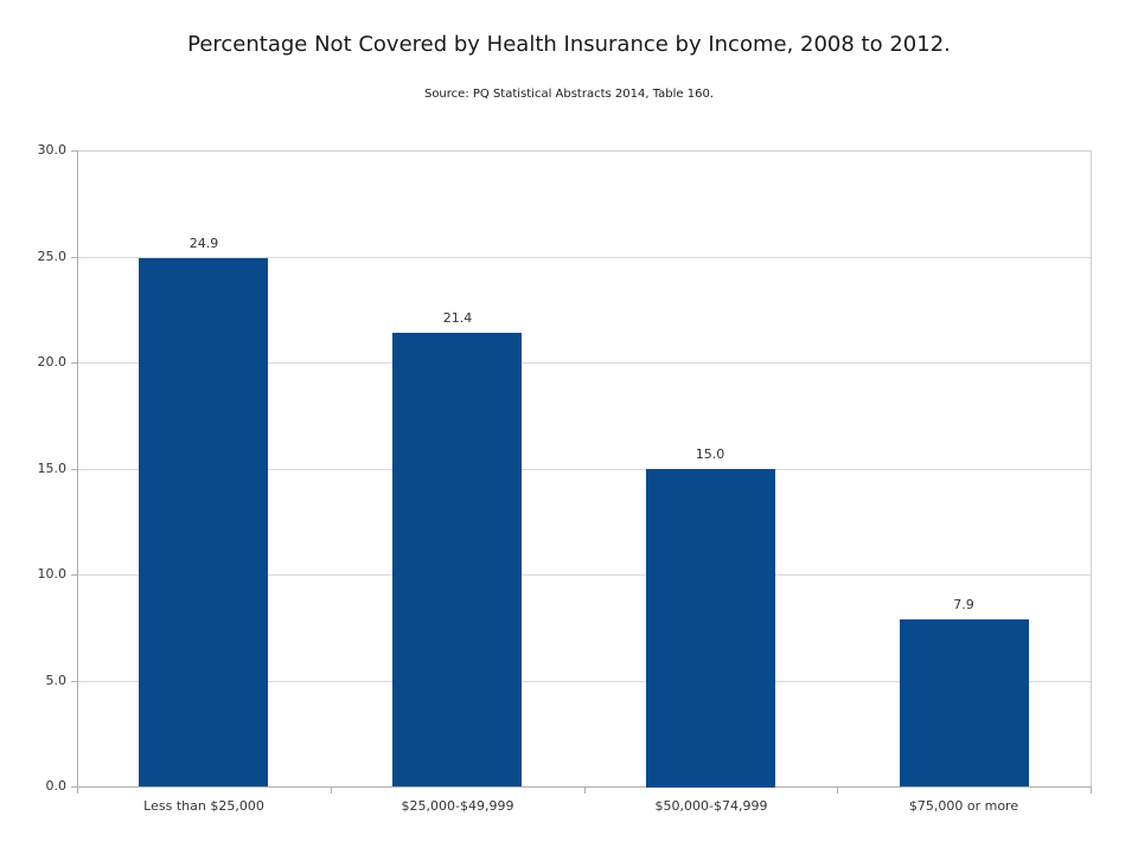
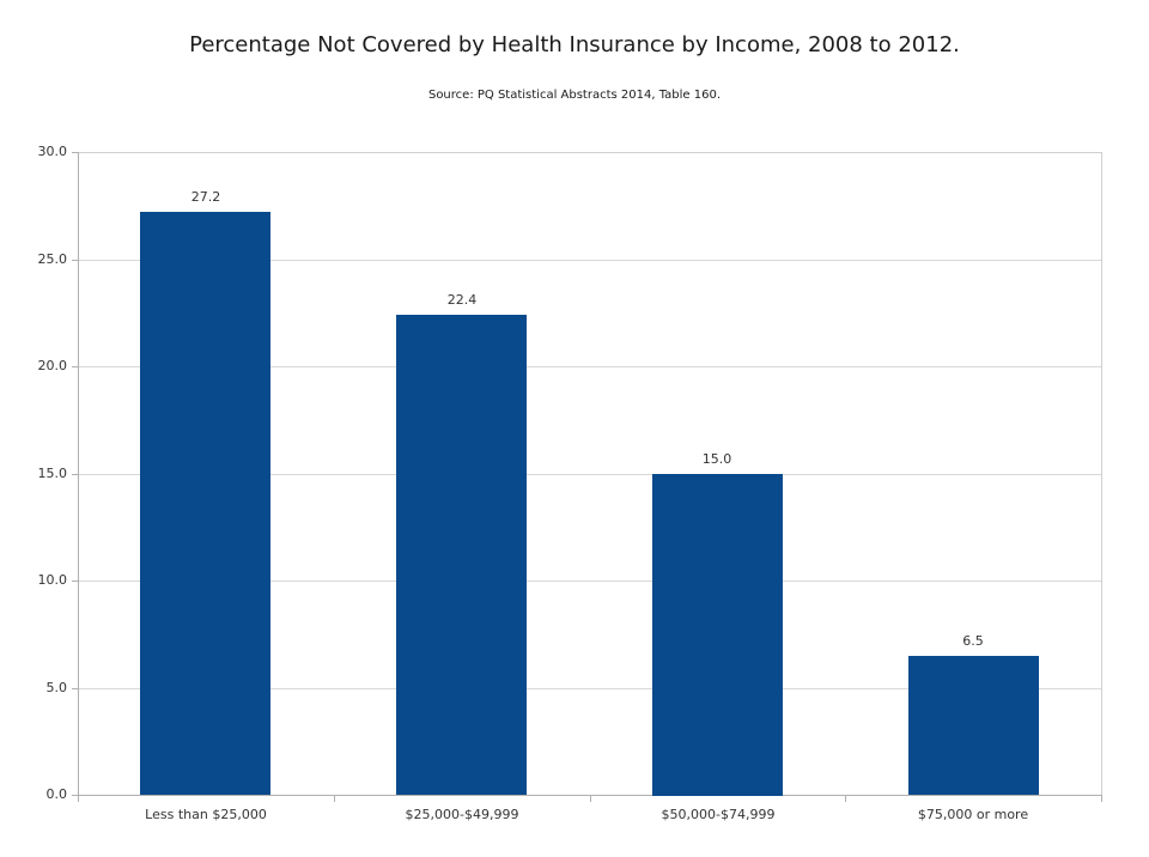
Less than $25,000: 24.9 -> 27.2
$25,000-$49,999: 21.4 -> 22.4
$75,000 or more: 7.9 -> 6.5
